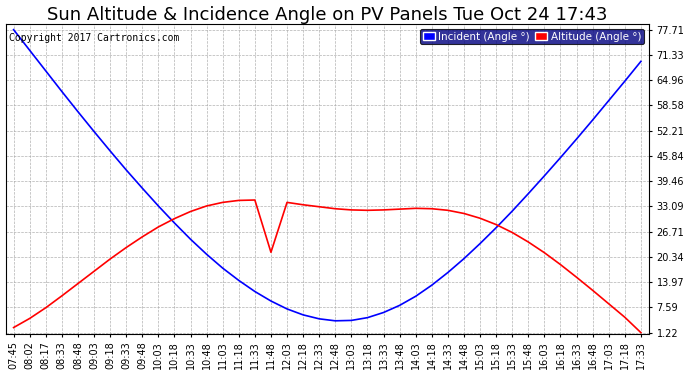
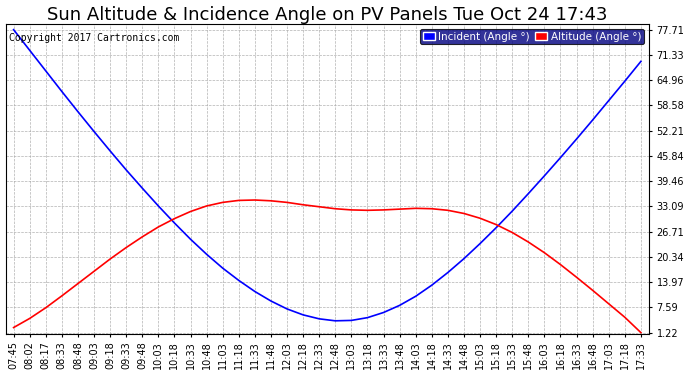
Altitude (Angle °)/11:48: 21.5 -> 34.5
